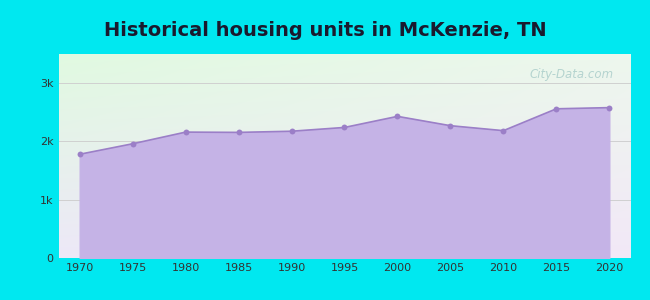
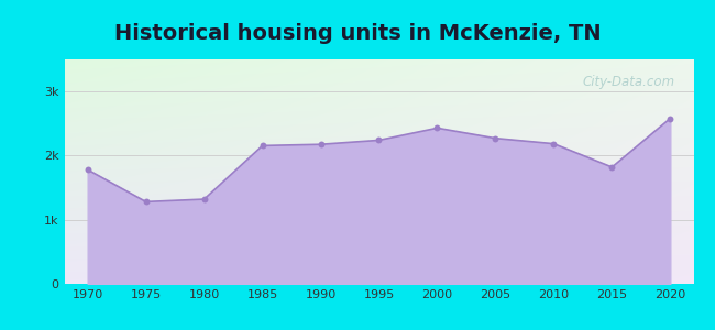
1975: 1.96k -> 1.28k
1980: 2.16k -> 1.32k
2015: 2.56k -> 1.82k
